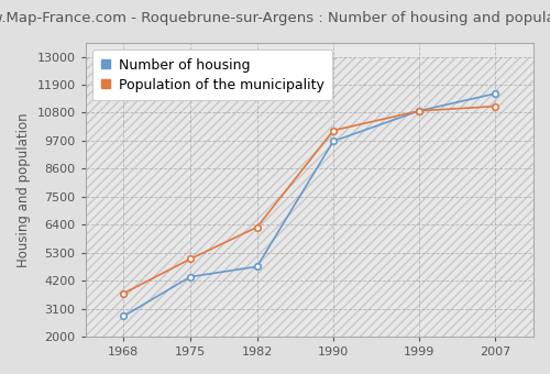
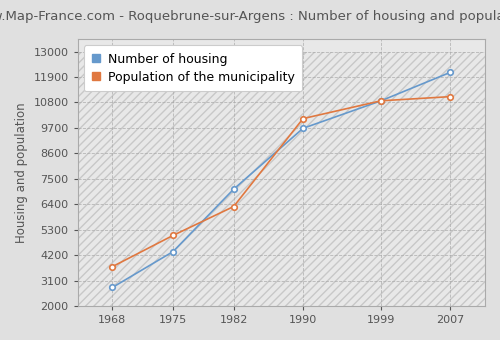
Number of housing/1982: 4750 -> 7050
Number of housing/2007: 11550 -> 12100
